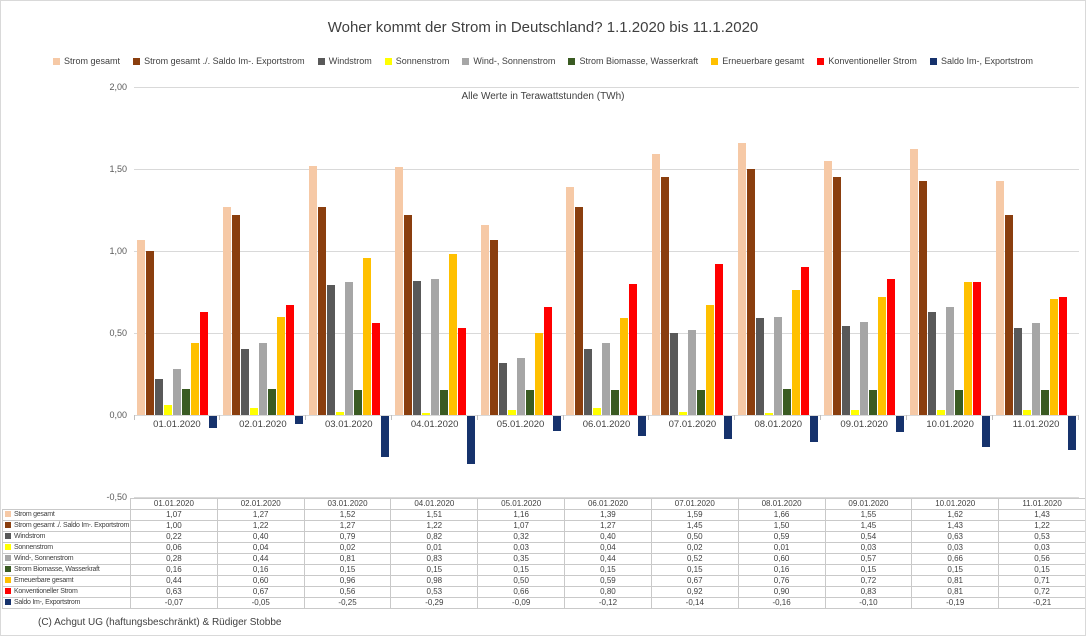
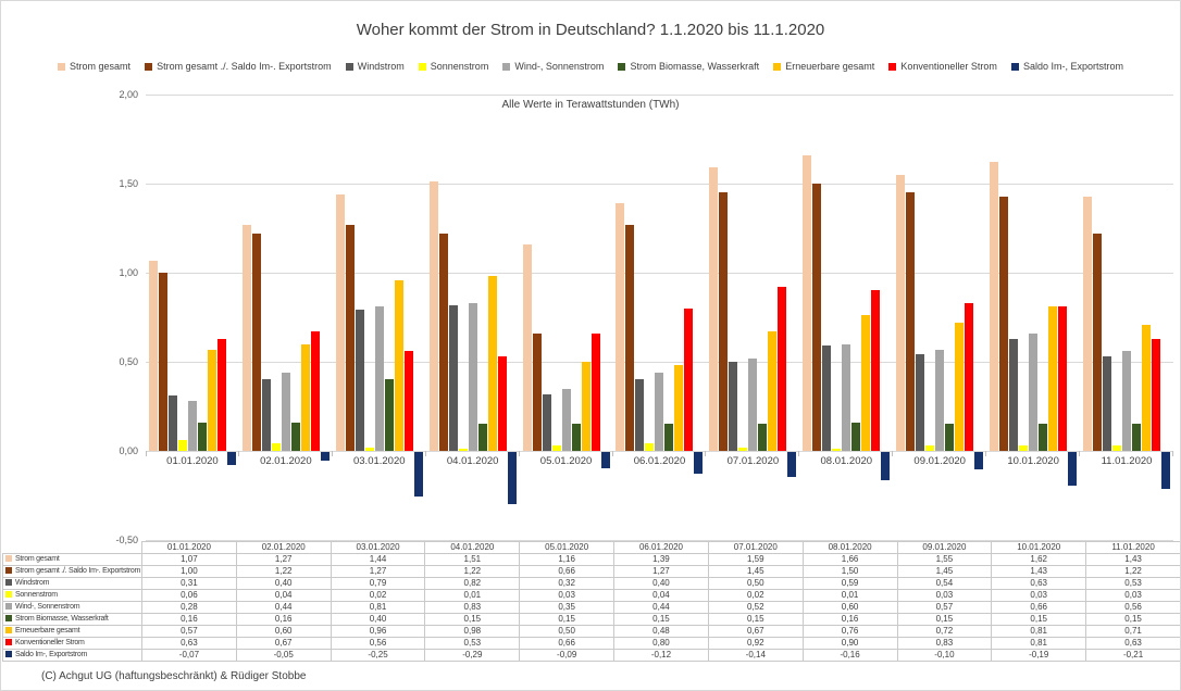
Windstrom/01.01.2020: 0,22 -> 0,31
Erneuerbare gesamt/01.01.2020: 0,44 -> 0,57
Strom gesamt/03.01.2020: 1,52 -> 1,44
Strom Biomasse, Wasserkraft/03.01.2020: 0,15 -> 0,40
Strom gesamt ./. Saldo Im-. Exportstrom/05.01.2020: 1,07 -> 0,66
Erneuerbare gesamt/06.01.2020: 0,59 -> 0,48
Konventioneller Strom/11.01.2020: 0,72 -> 0,63
